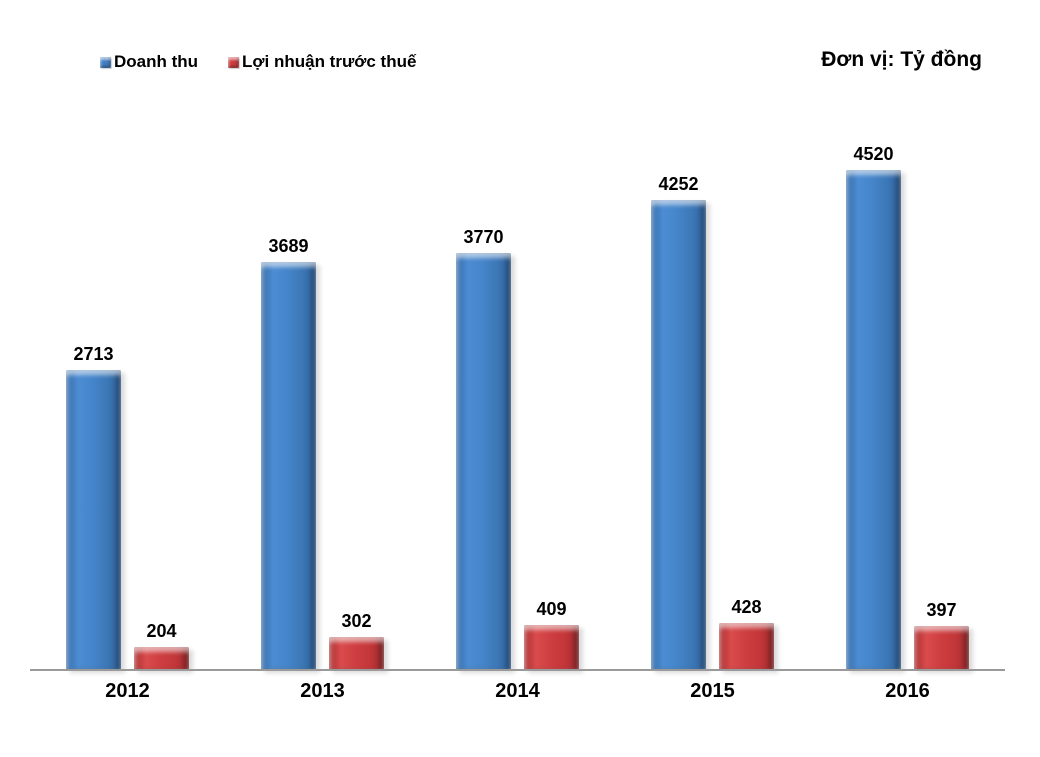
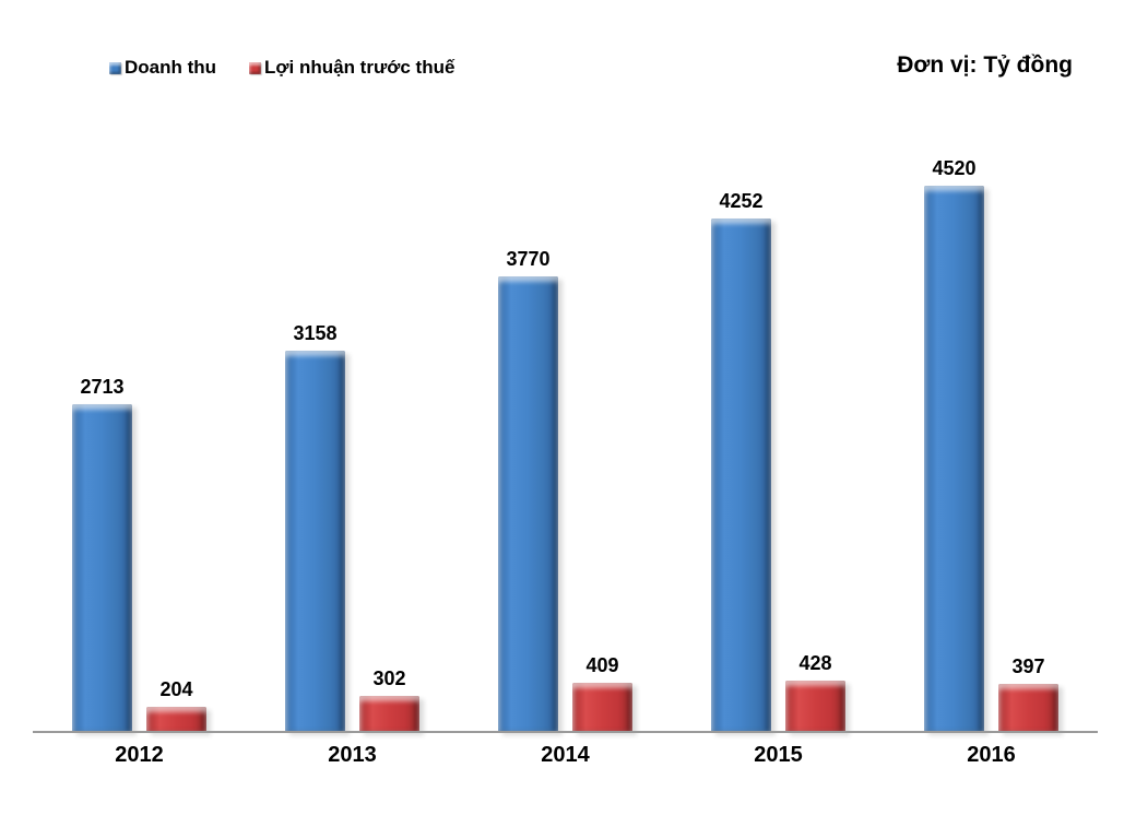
Doanh thu/2013: 3689 -> 3158
